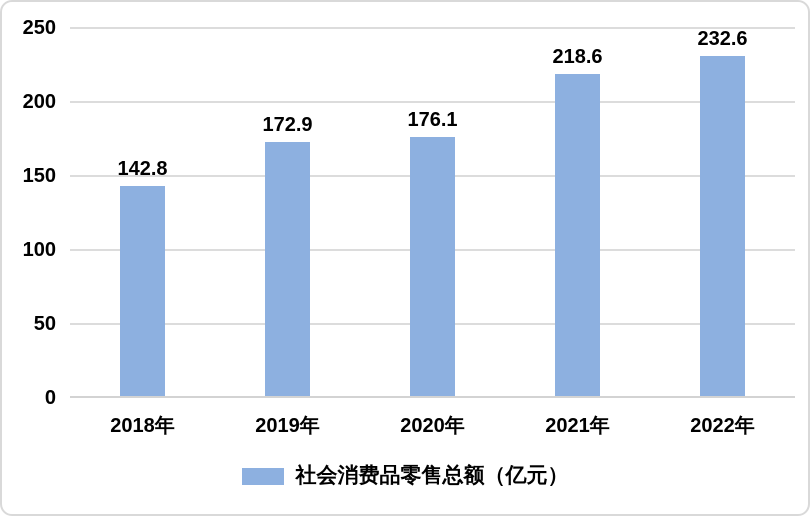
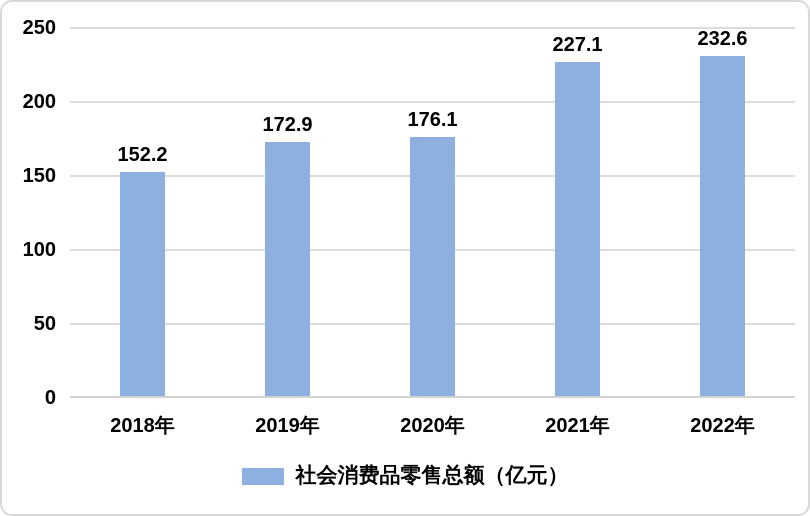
2018年: 142.8 -> 152.2
2021年: 218.6 -> 227.1
